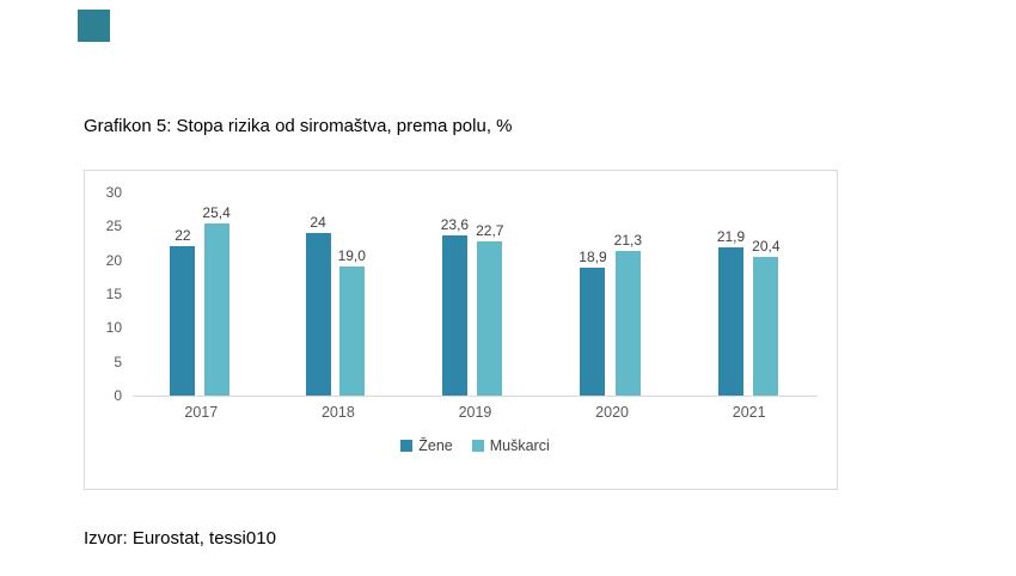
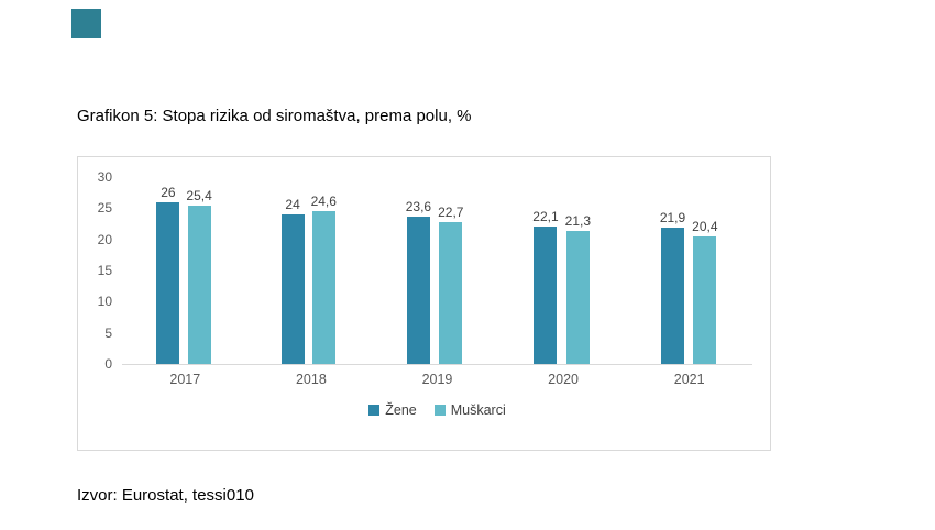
Žene/2017: 22 -> 26
Muškarci/2018: 19,0 -> 24,6
Žene/2020: 18,9 -> 22,1
